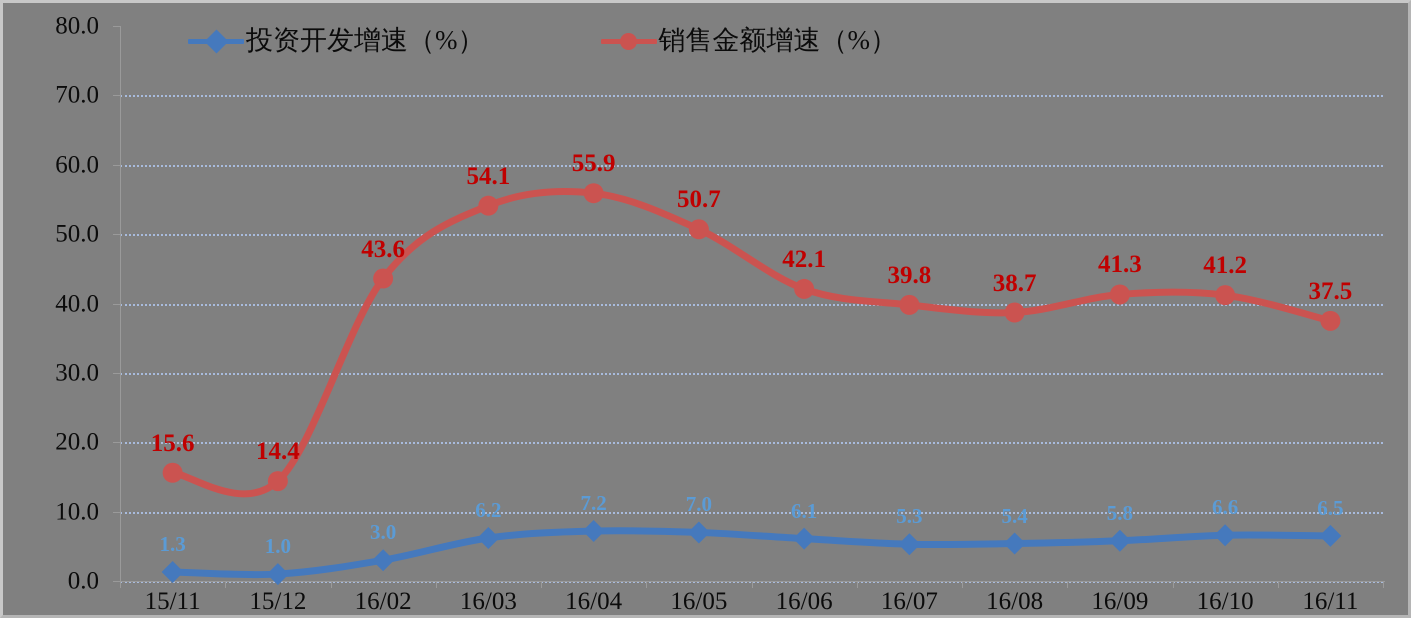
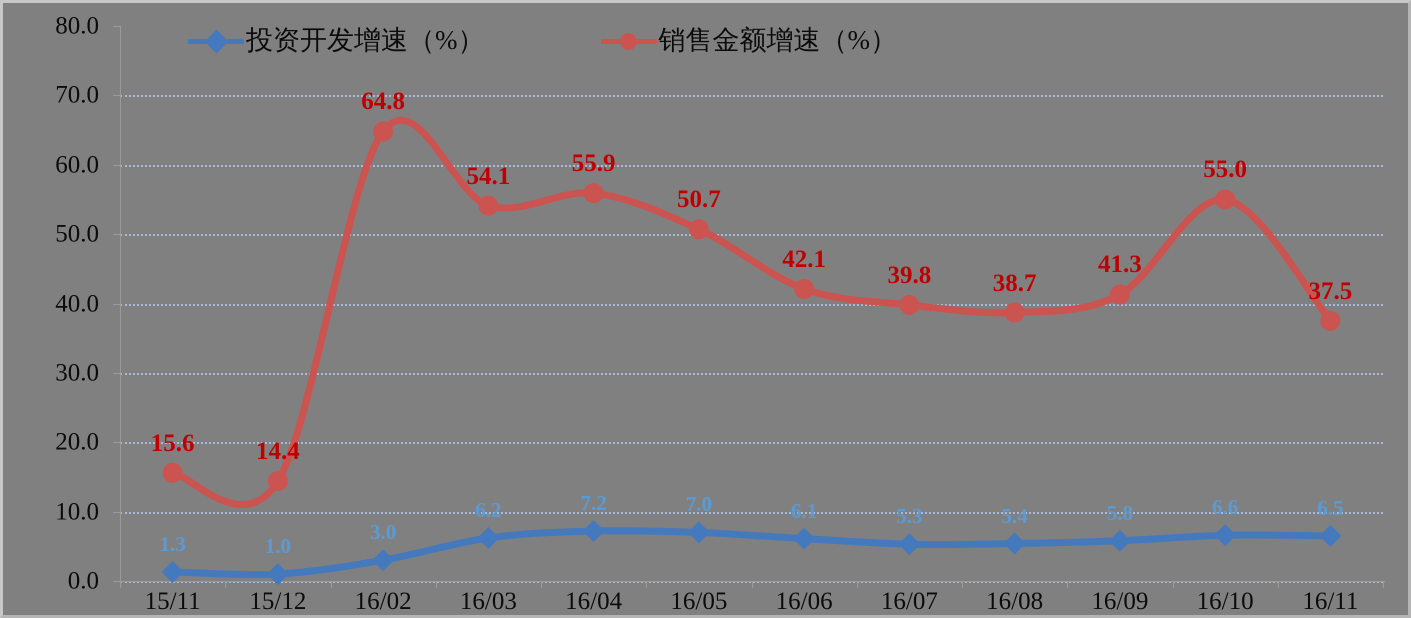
销售金额增速（%）/16/02: 43.6 -> 64.8
销售金额增速（%）/16/10: 41.2 -> 55.0
